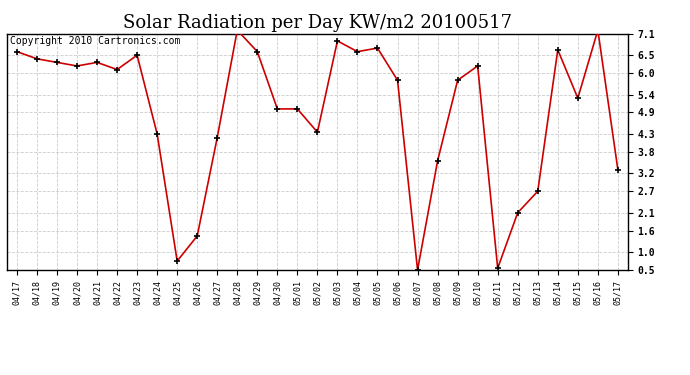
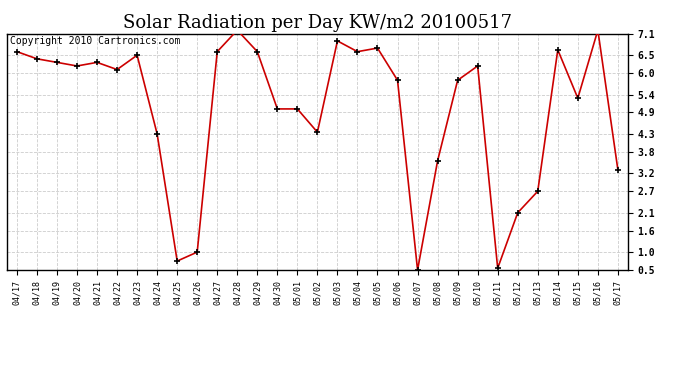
04/26: 1.45 -> 1.00
04/27: 4.20 -> 6.60
